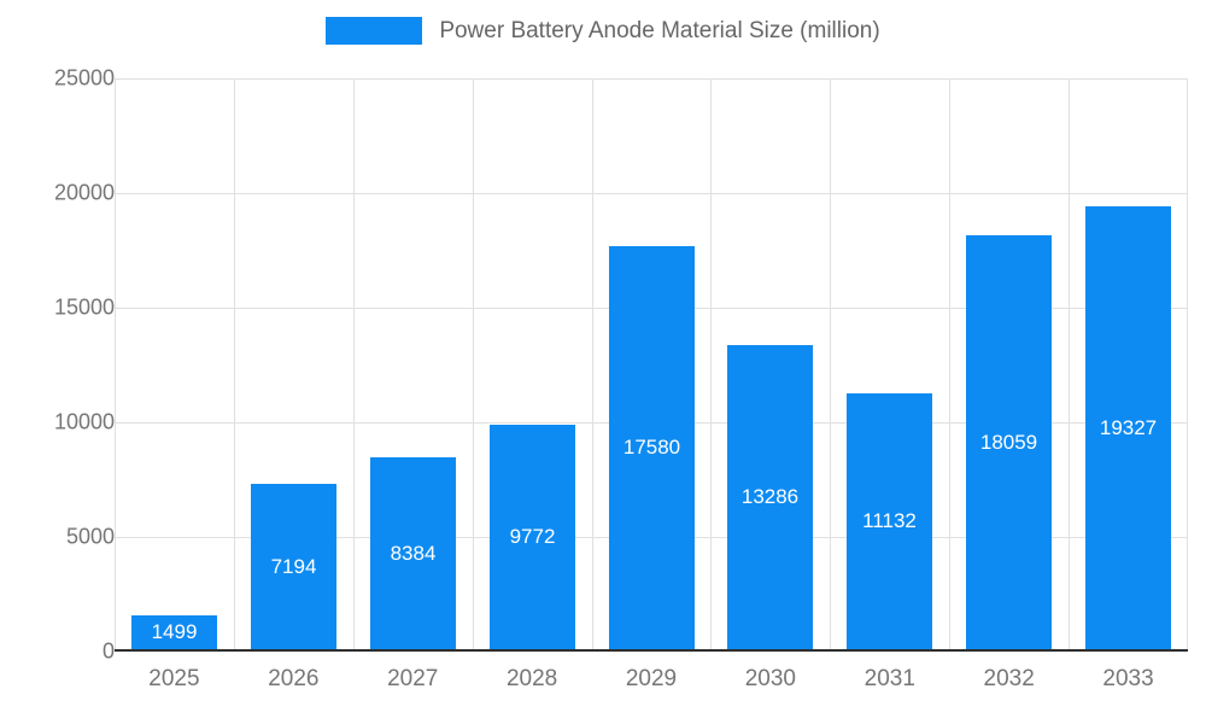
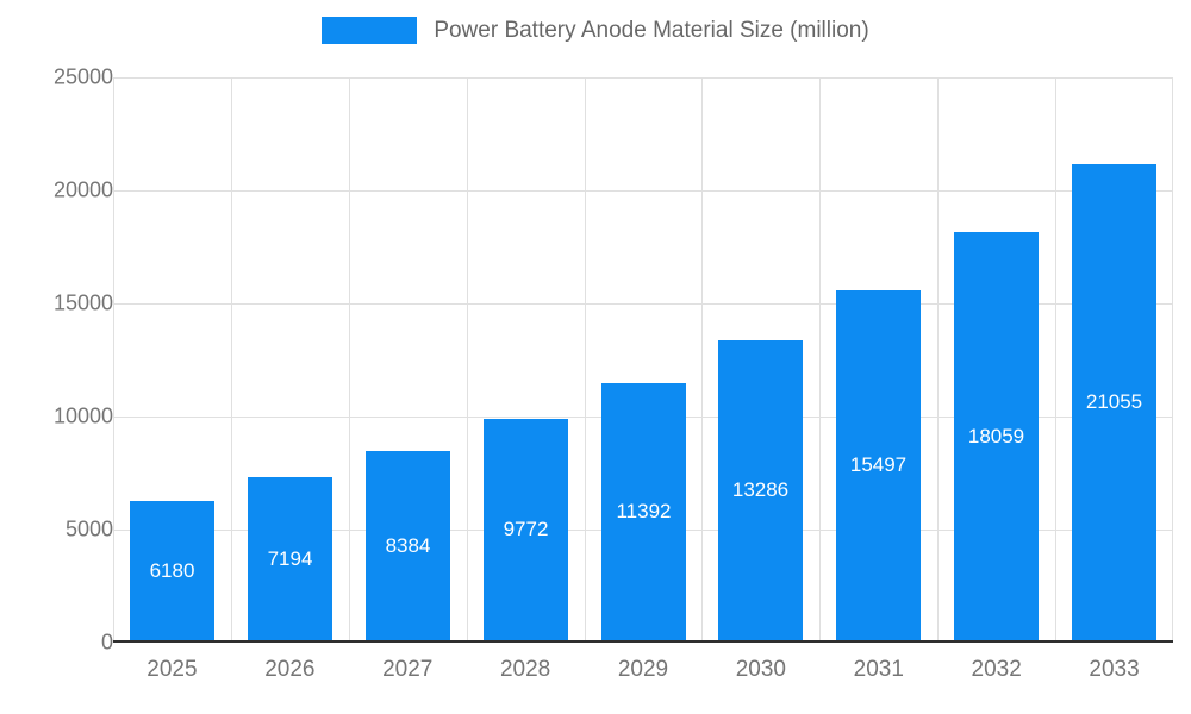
2025: 1499 -> 6180
2029: 17580 -> 11392
2031: 11132 -> 15497
2033: 19327 -> 21055
